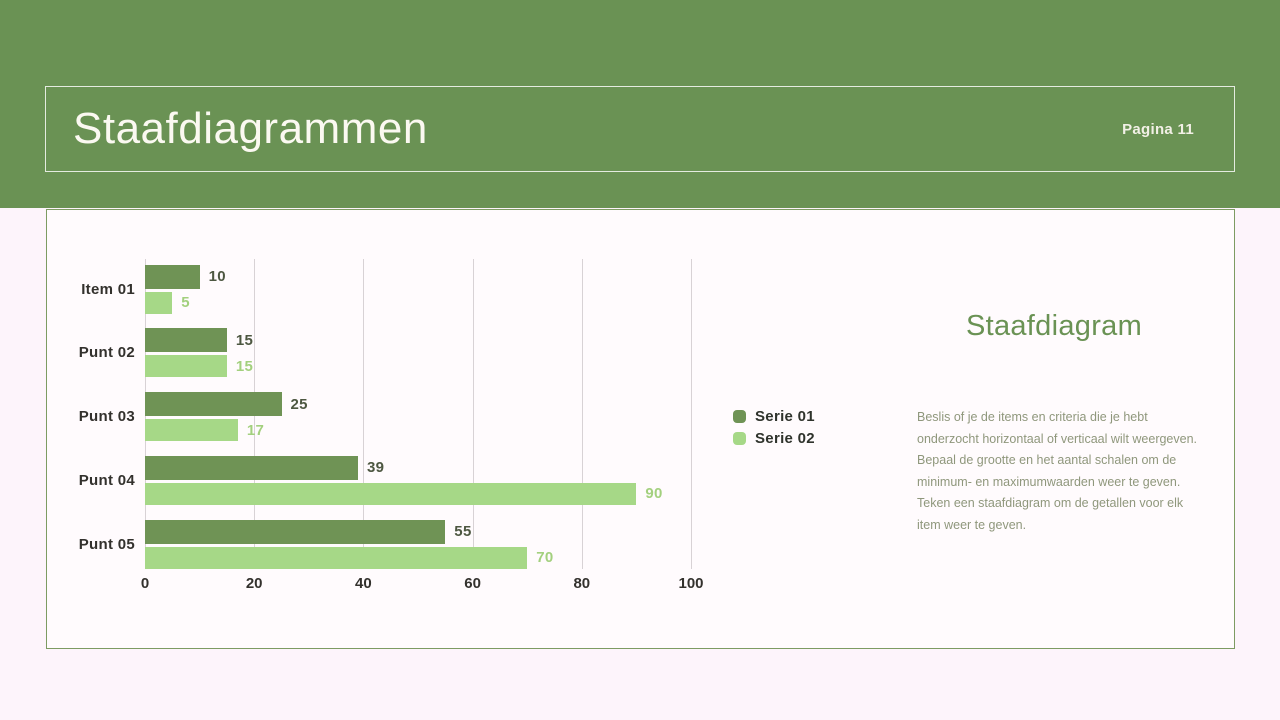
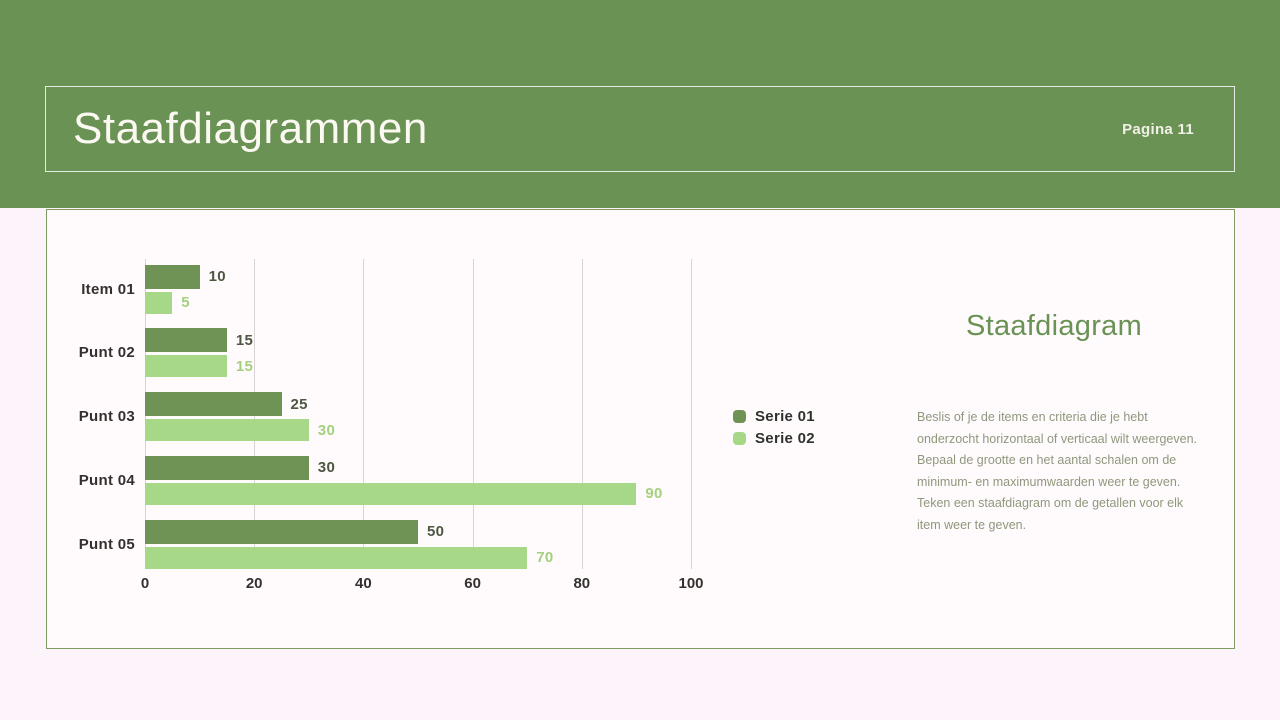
Serie 02/Punt 03: 17 -> 30
Serie 01/Punt 04: 39 -> 30
Serie 01/Punt 05: 55 -> 50
